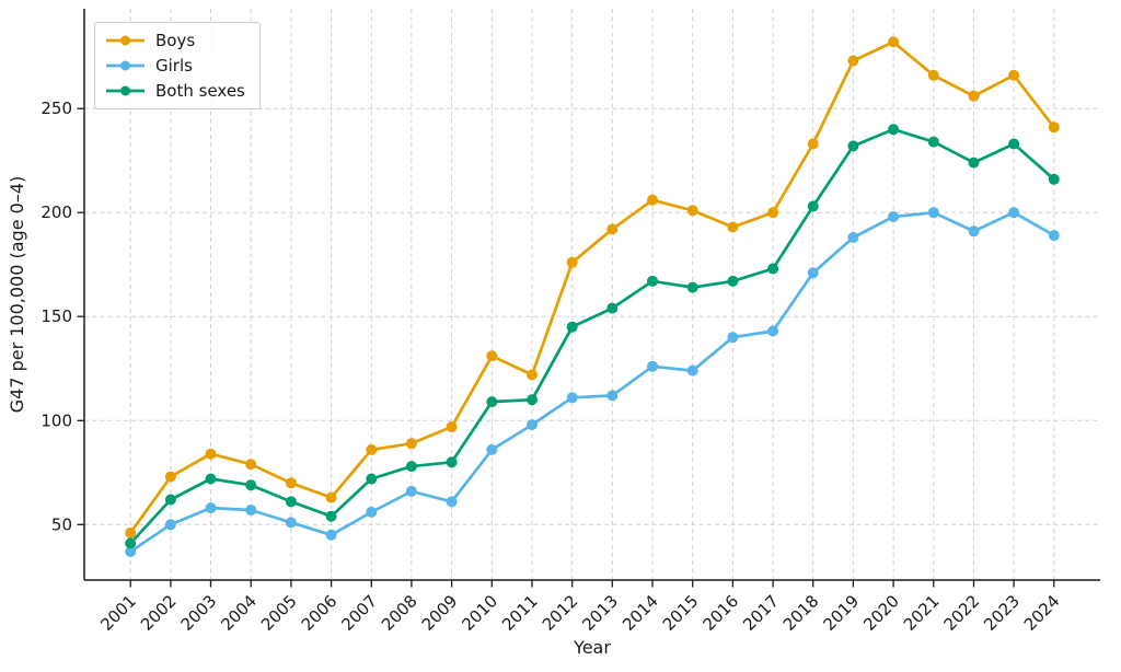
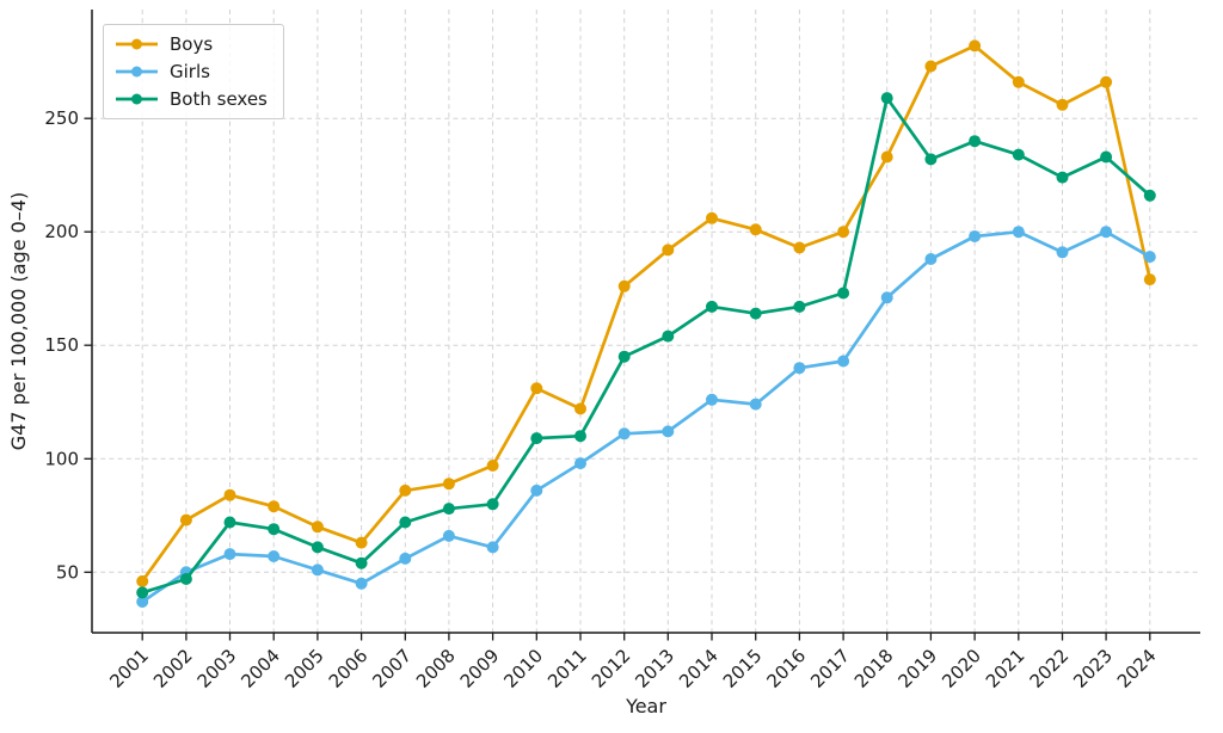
Both sexes/2002: 62 -> 47
Both sexes/2018: 203 -> 259
Boys/2024: 241 -> 179
